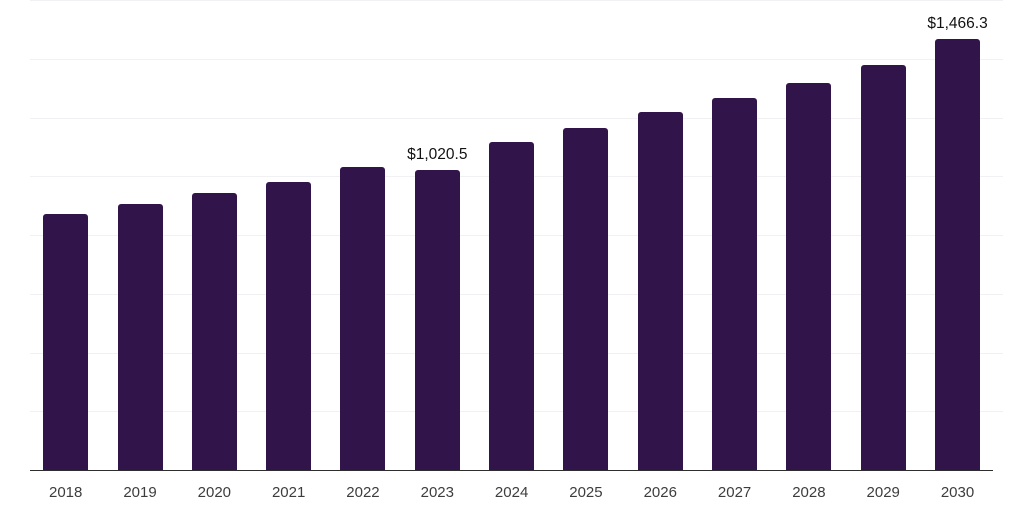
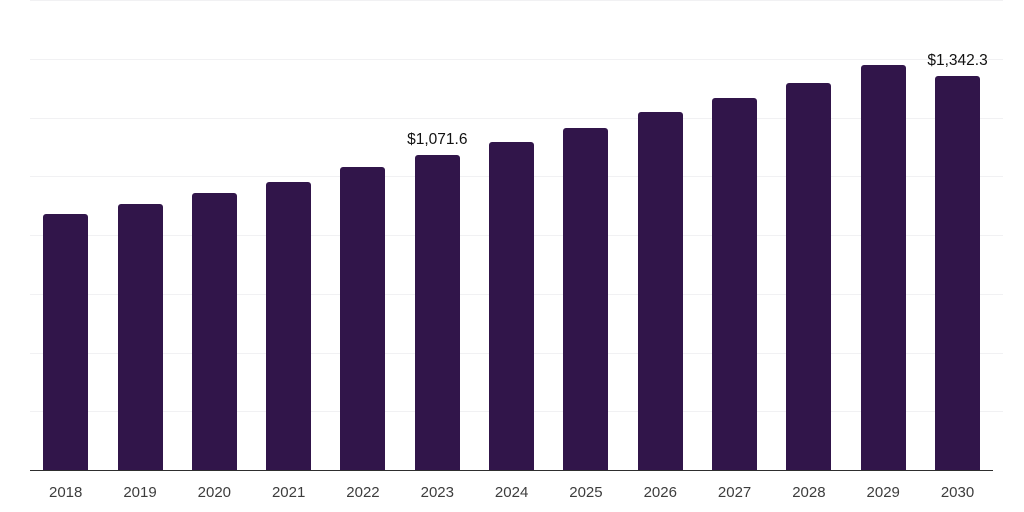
2023: $1,020.5 -> $1,071.6
2030: $1,466.3 -> $1,342.3
